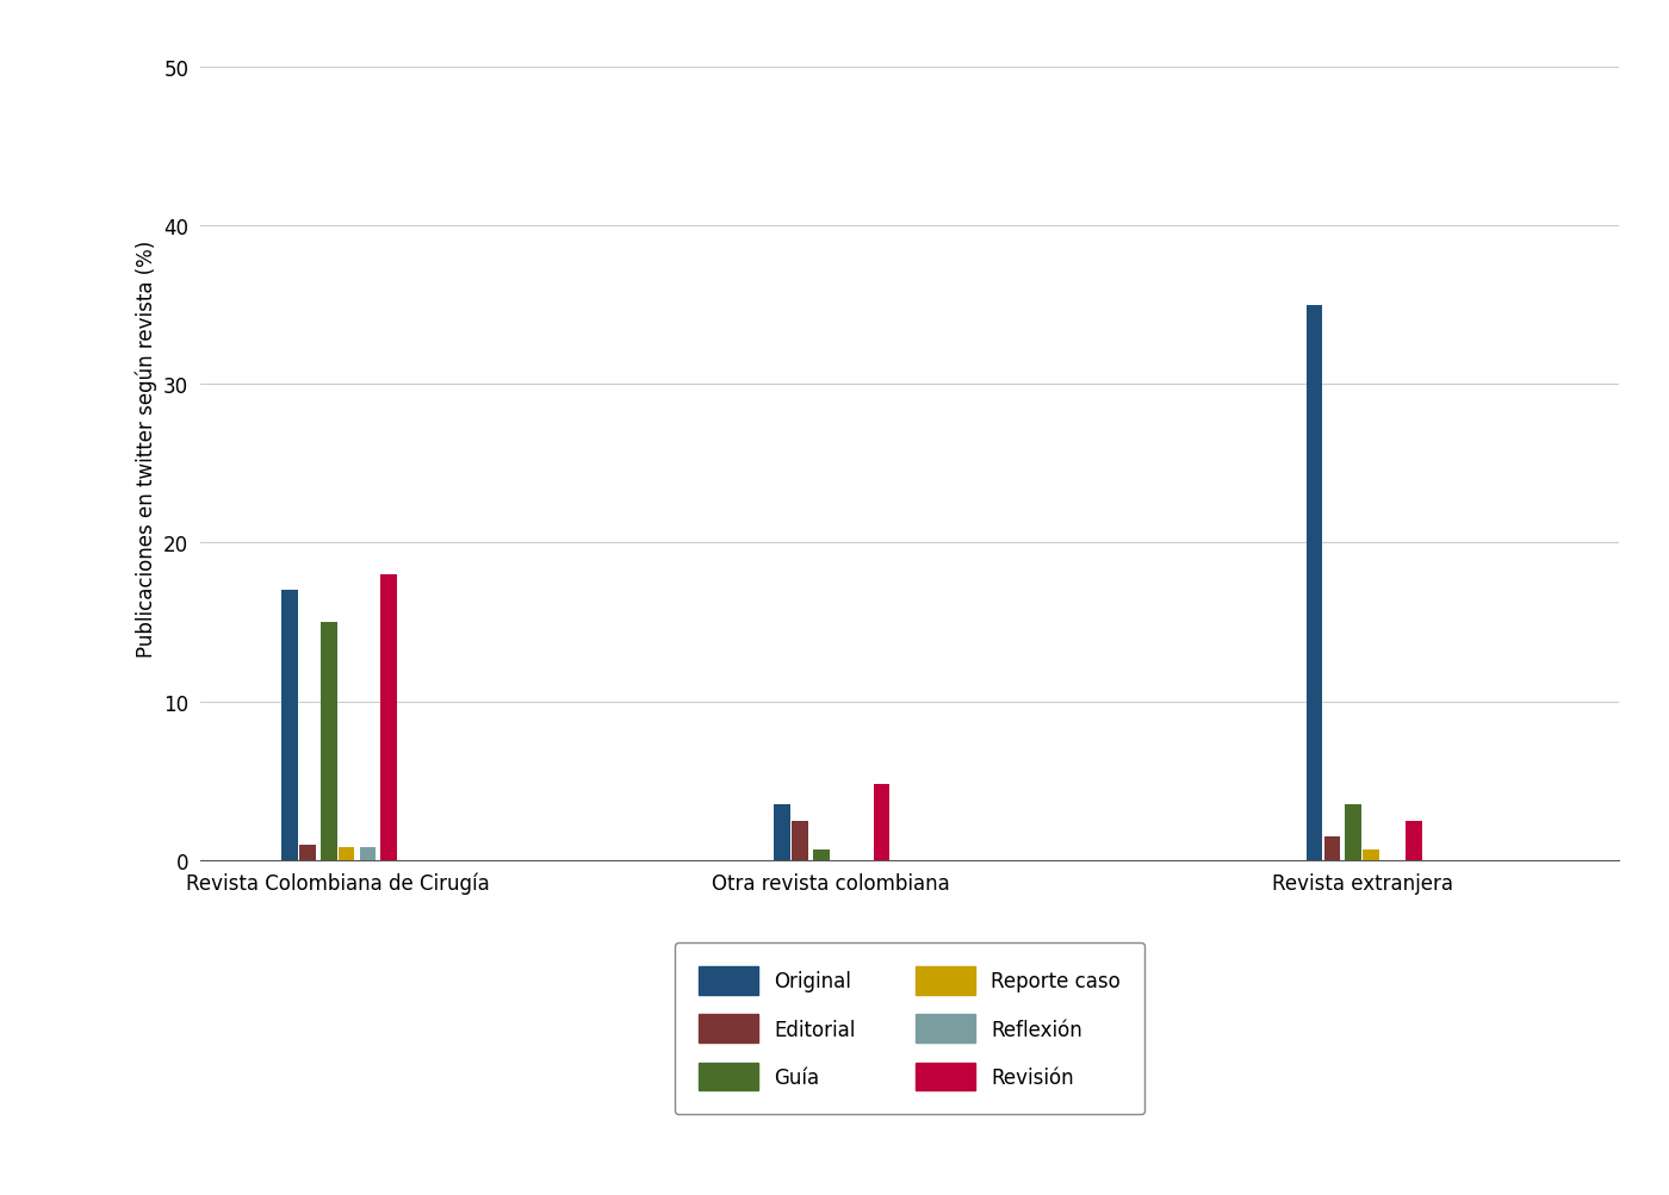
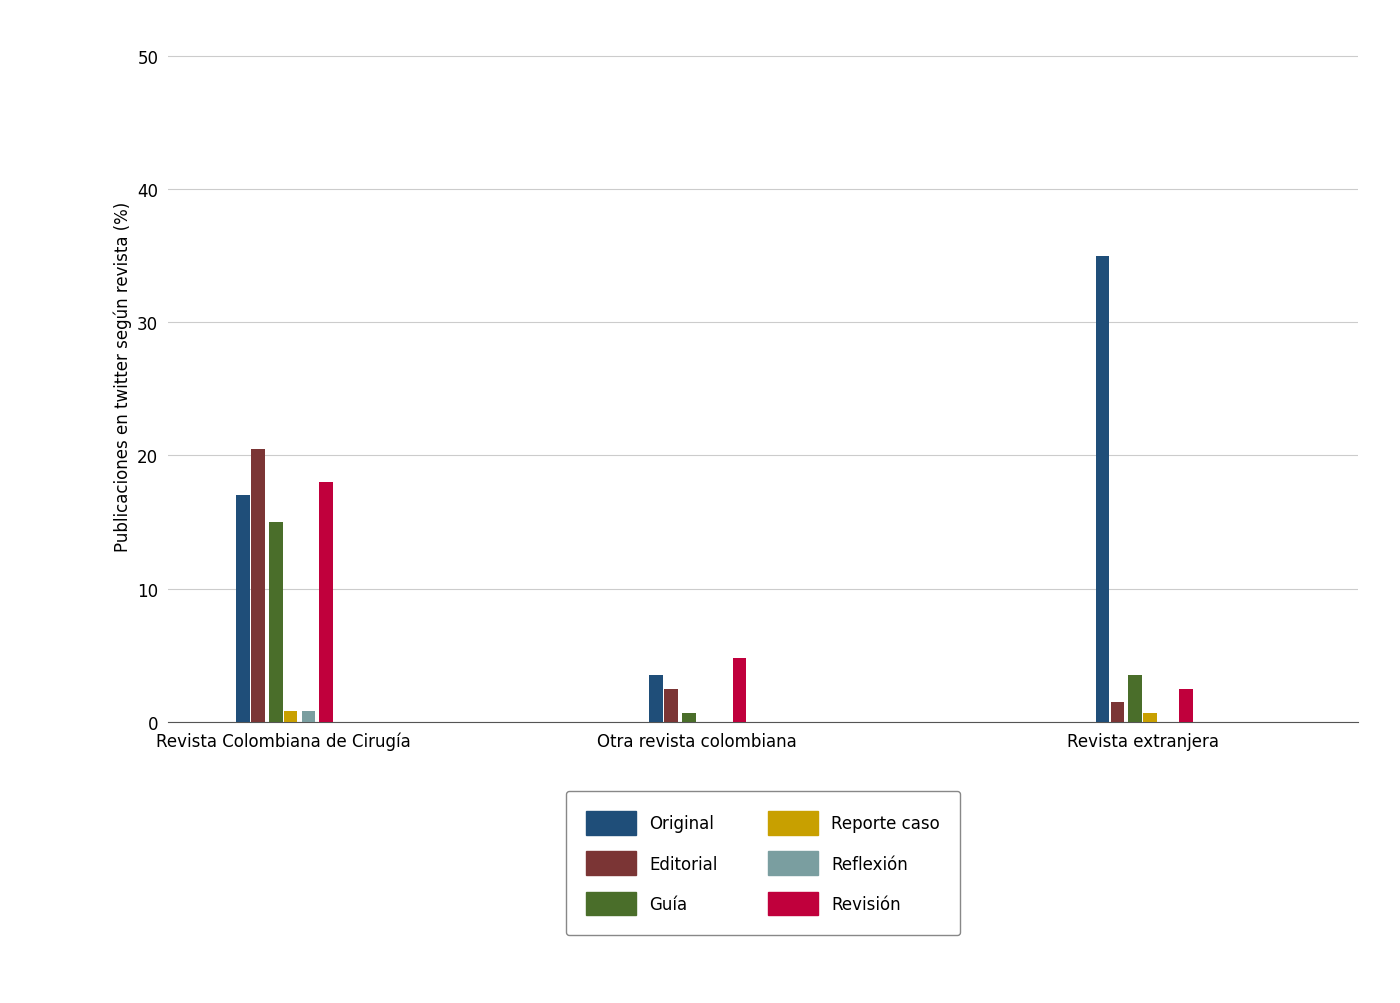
Editorial/Revista Colombiana de Cirugía: 1.0 -> 20.5
